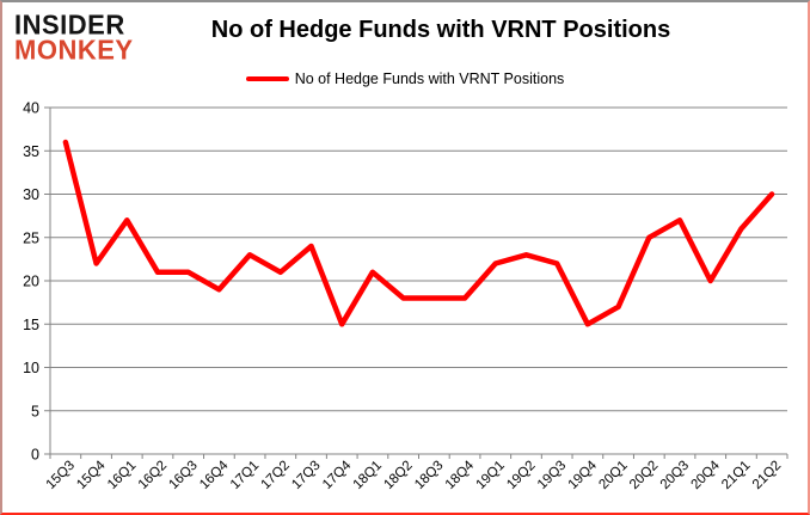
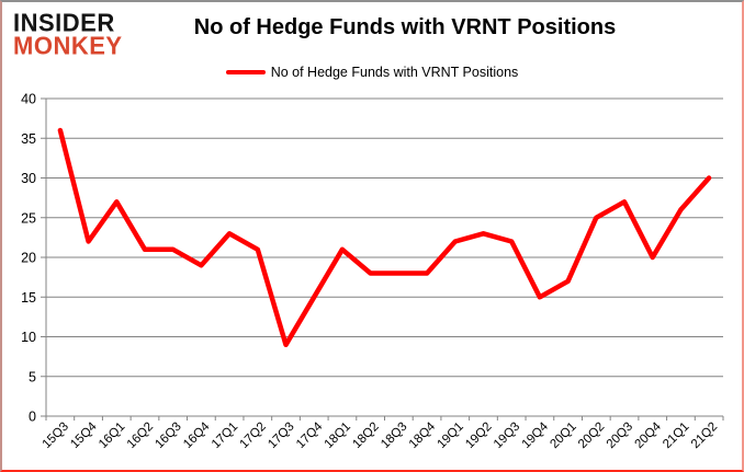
17Q3: 24 -> 9
